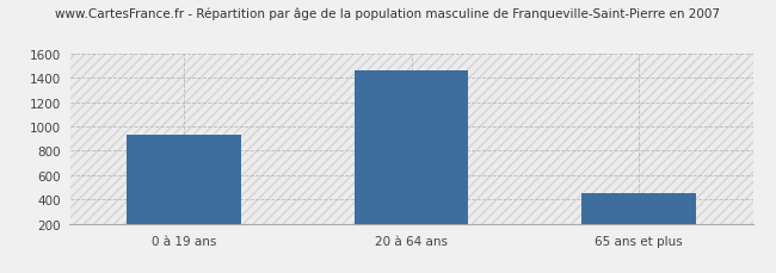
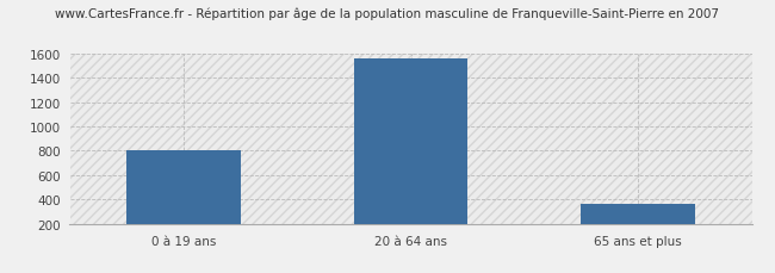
0 à 19 ans: 930 -> 800
20 à 64 ans: 1460 -> 1560
65 ans et plus: 450 -> 360
